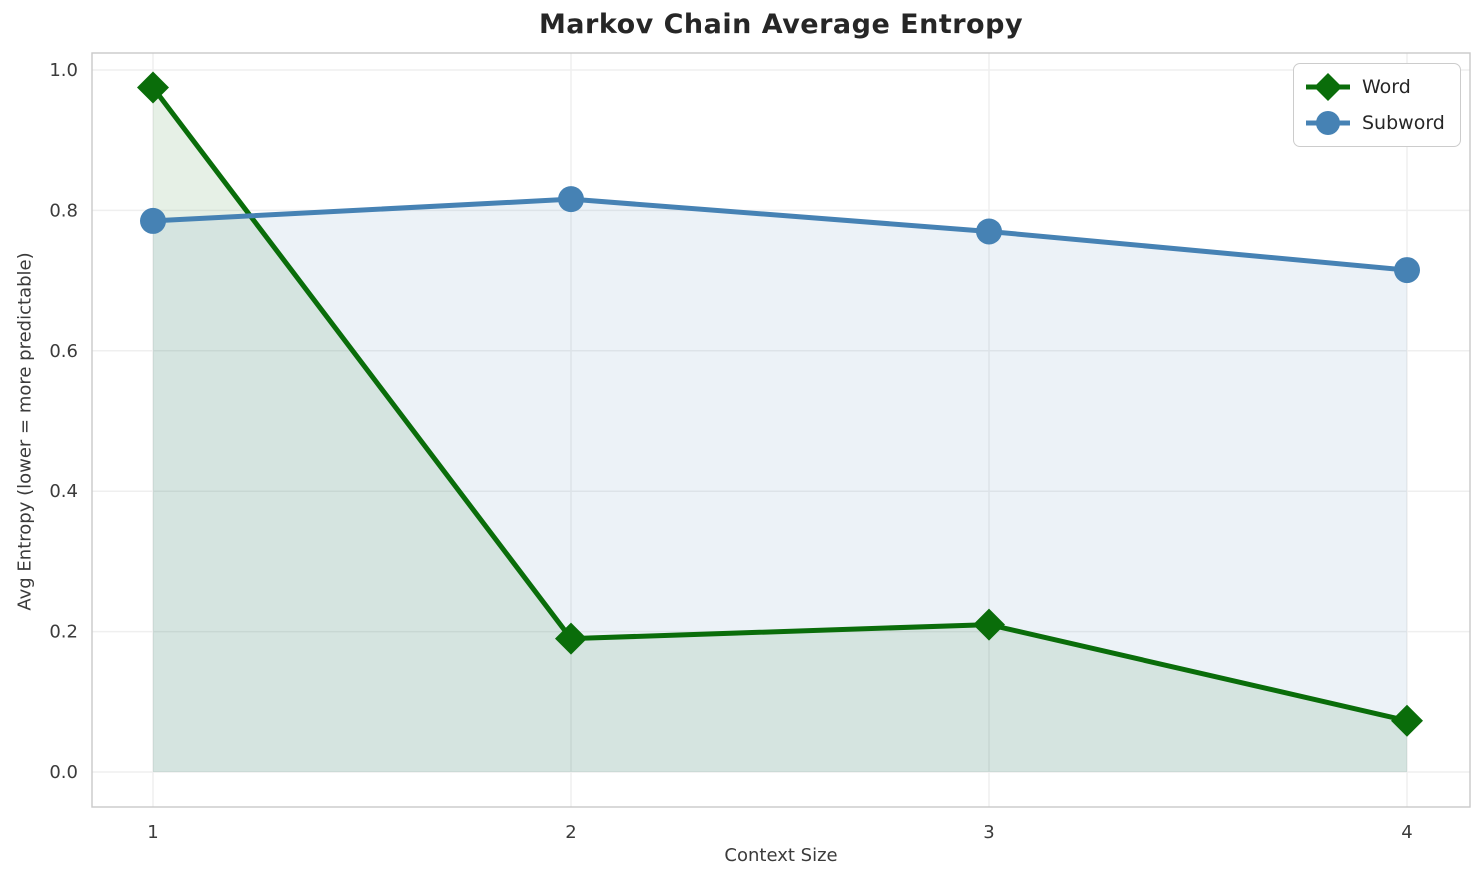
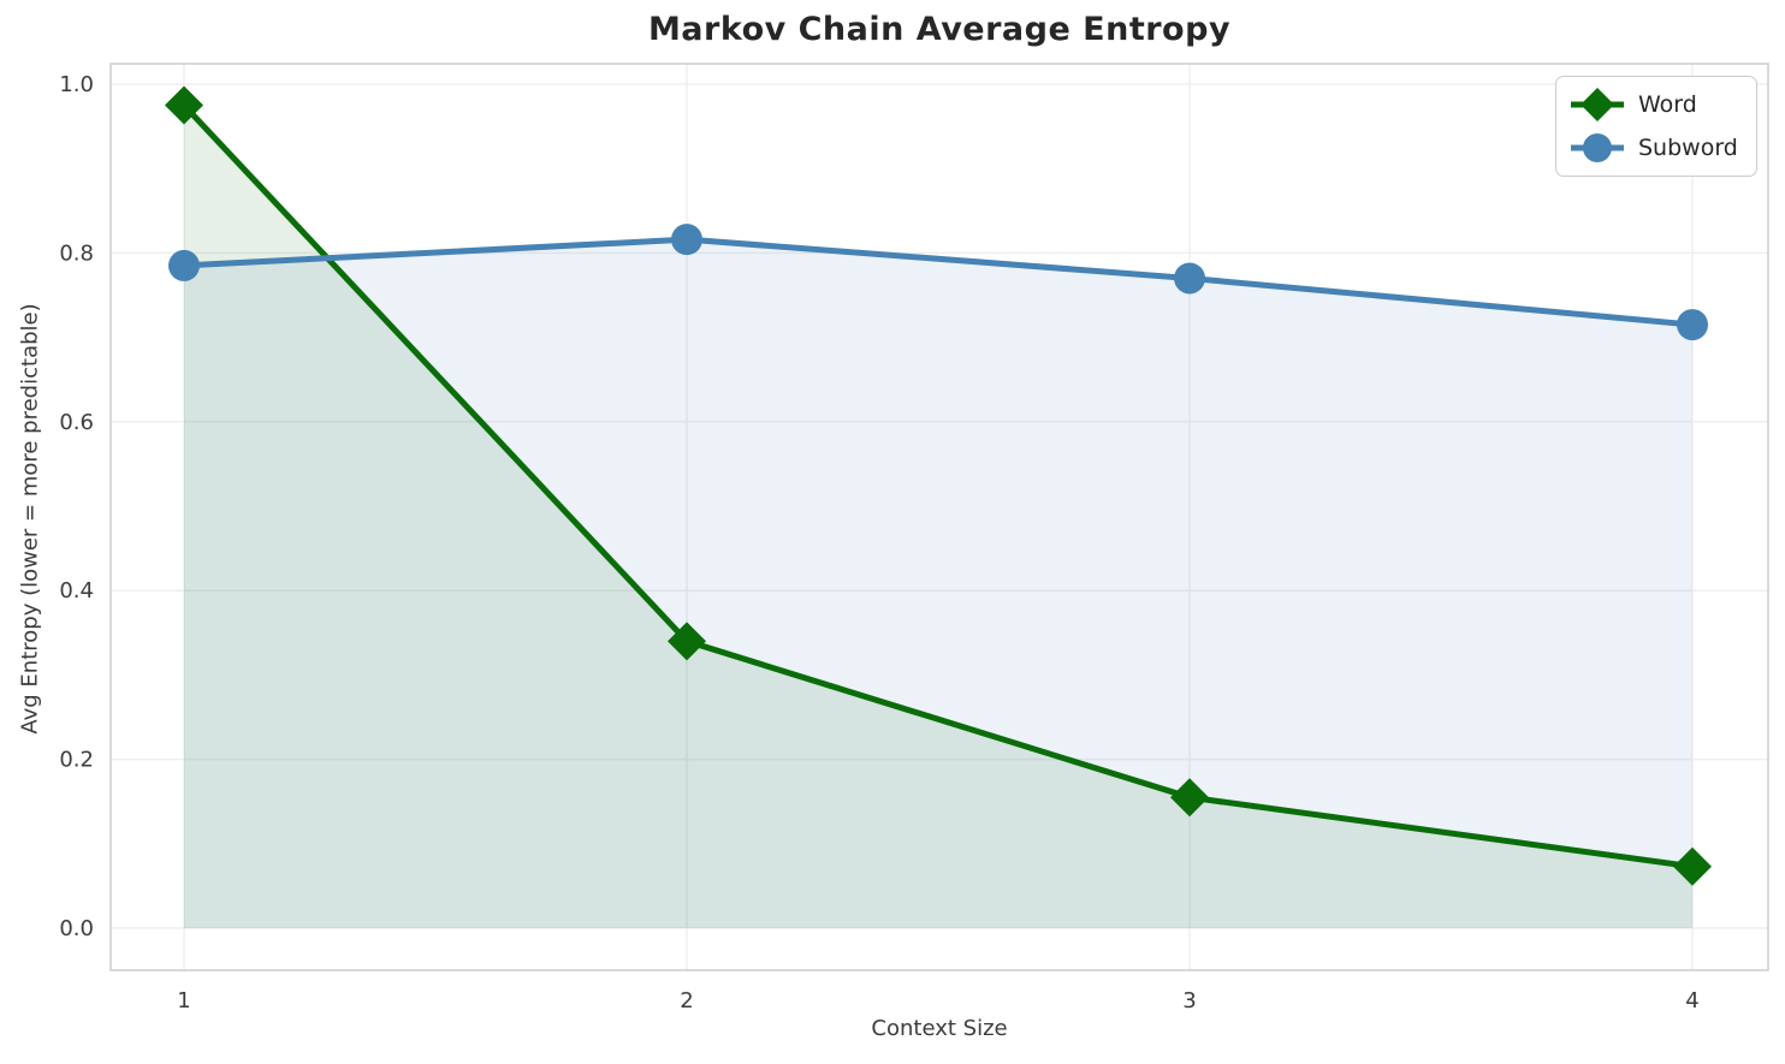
Word/2: 0.19 -> 0.34
Word/3: 0.21 -> 0.15
